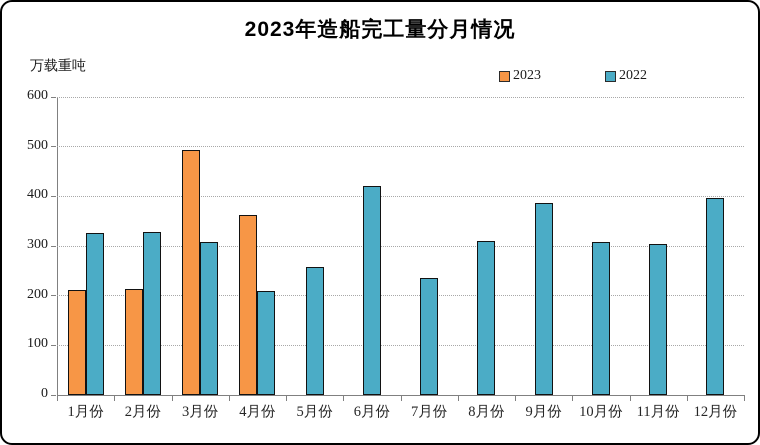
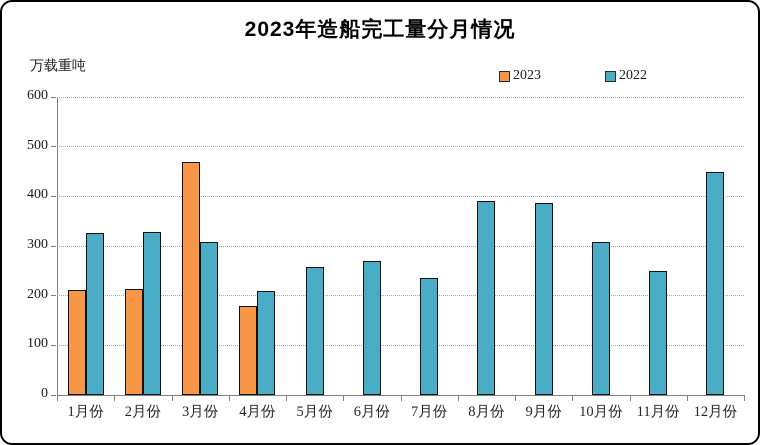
2023/3月份: 490 -> 470
2023/4月份: 360 -> 180
2022/6月份: 420 -> 270
2022/8月份: 310 -> 390
2022/11月份: 300 -> 250
2022/12月份: 400 -> 450
